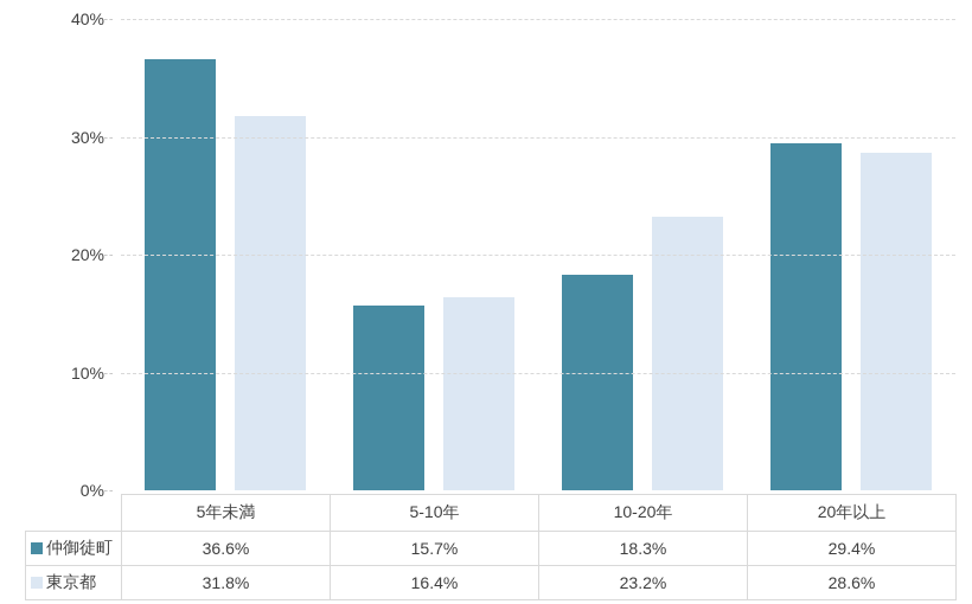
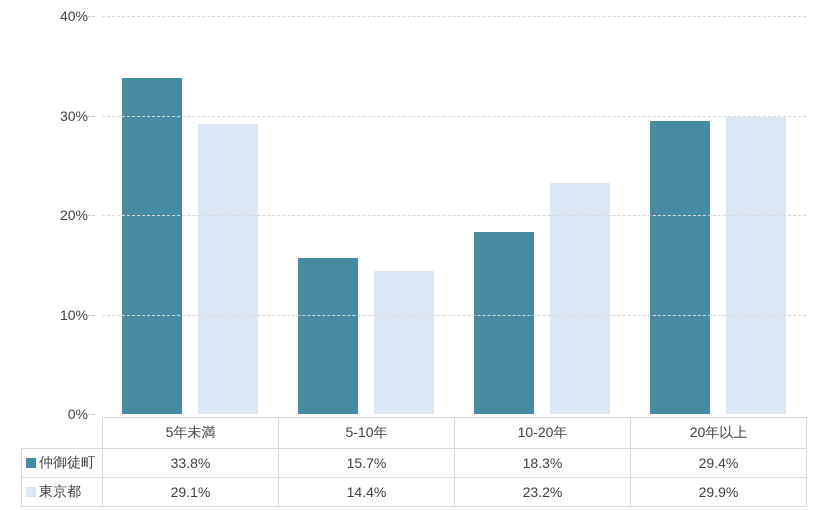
仲御徒町/5年未満: 36.6% -> 33.8%
東京都/5年未満: 31.8% -> 29.1%
東京都/5-10年: 16.4% -> 14.4%
東京都/20年以上: 28.6% -> 29.9%
